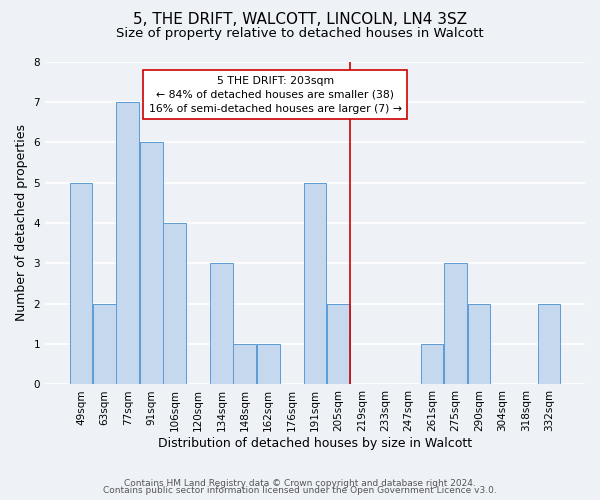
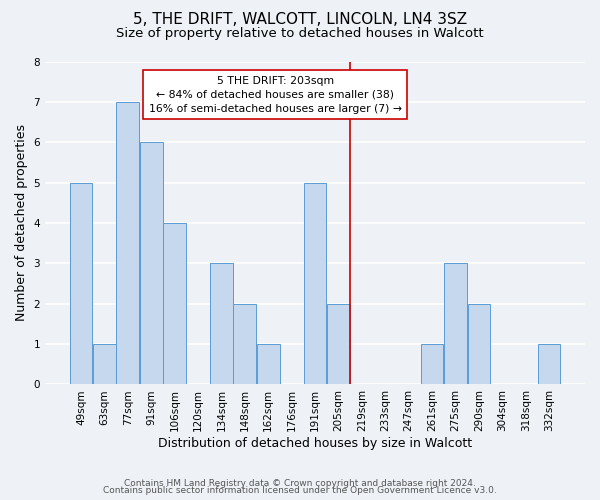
63sqm: 2 -> 1
148sqm: 1 -> 2
332sqm: 2 -> 1
